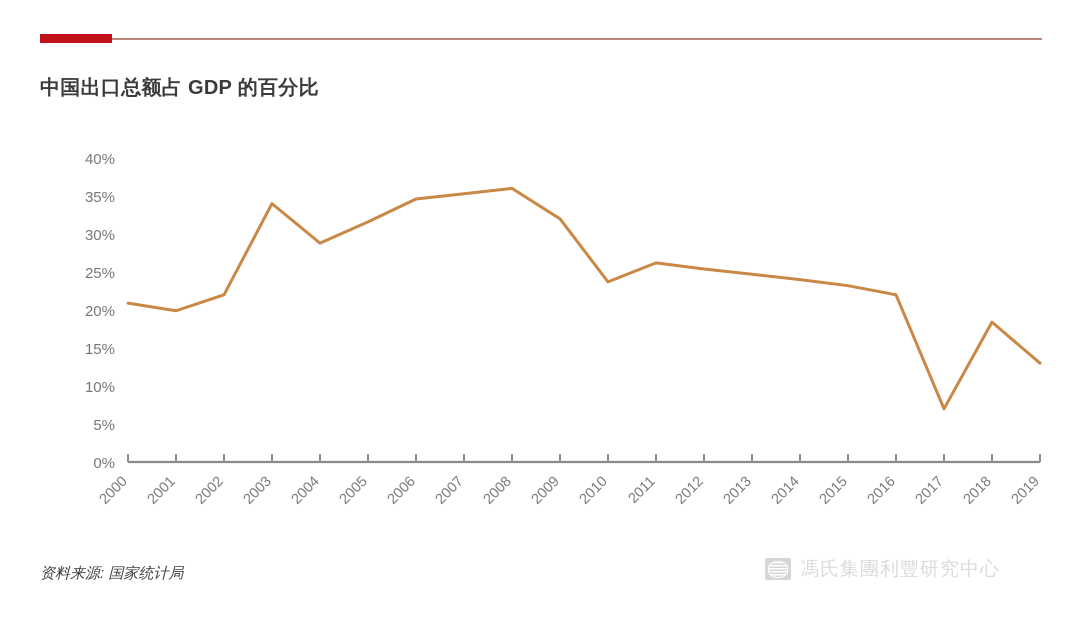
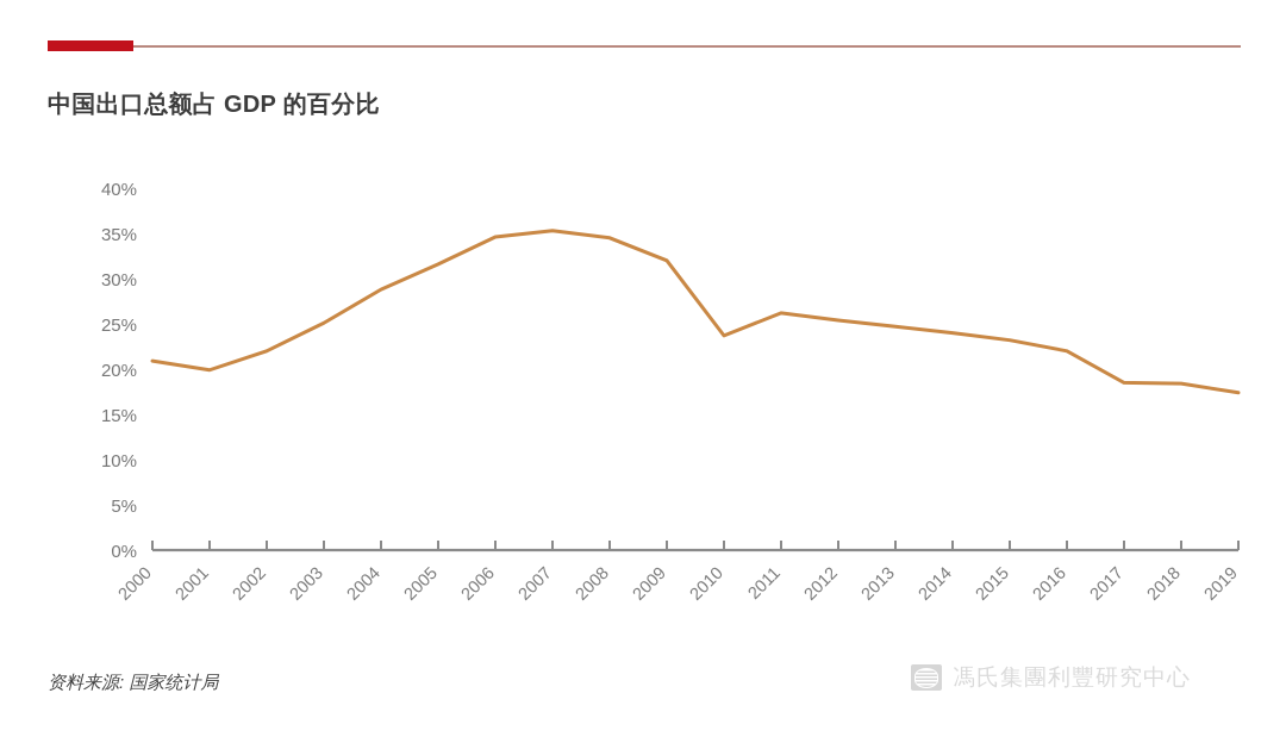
2003: 34% -> 25%
2008: 36% -> 34%
2017: 7% -> 18%
2019: 13% -> 17%
